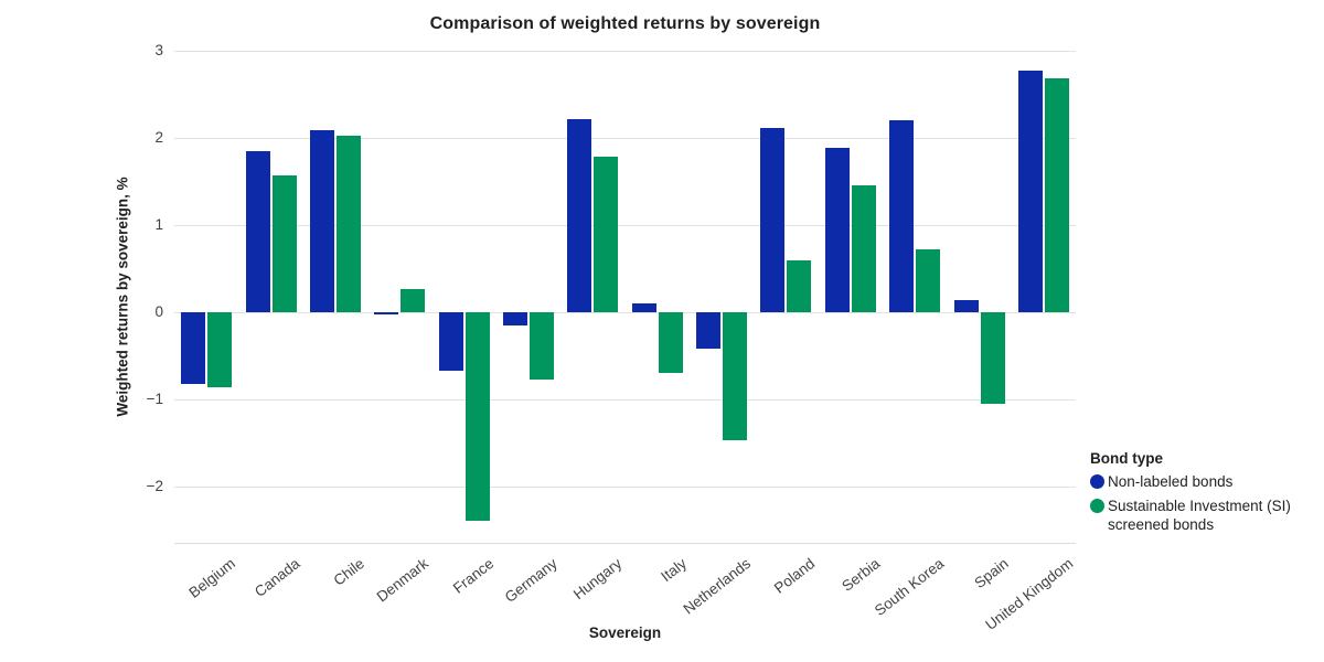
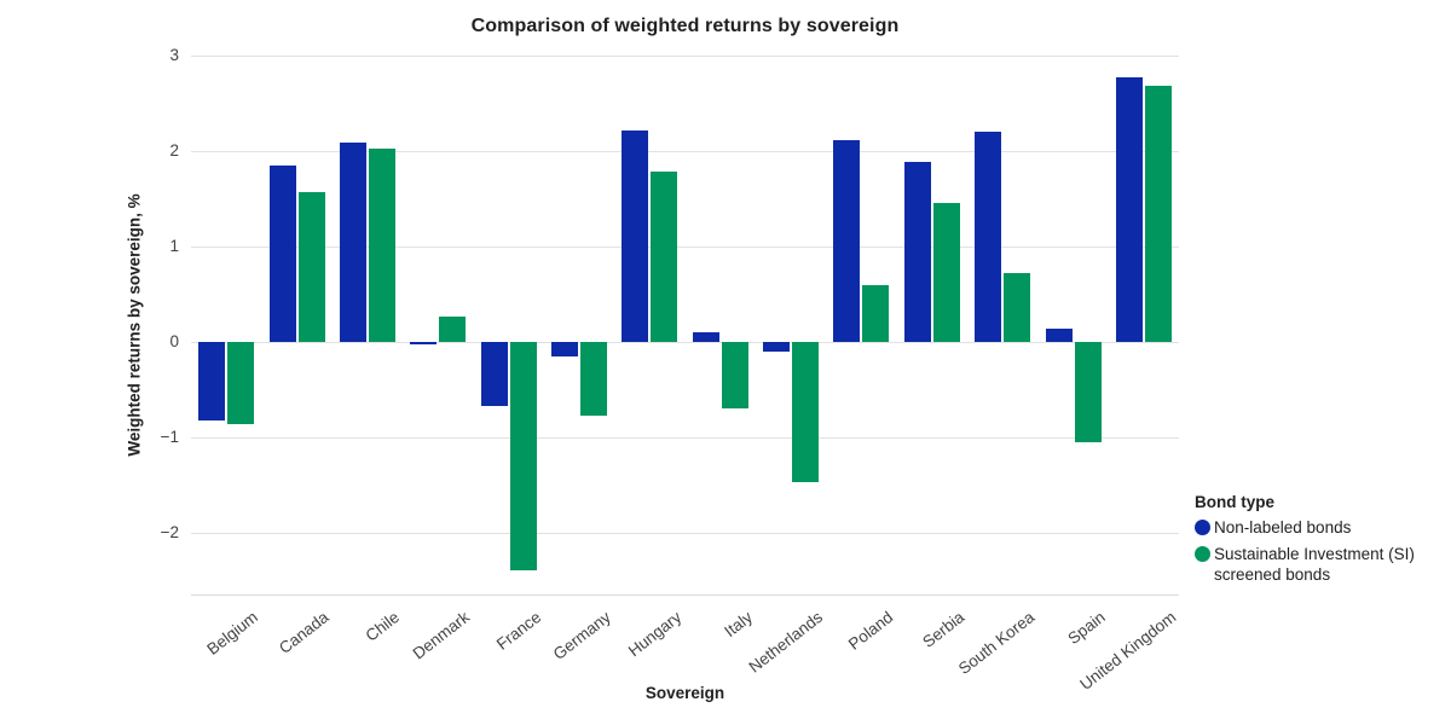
Non-labeled bonds/Netherlands: -0.4 -> -0.1
